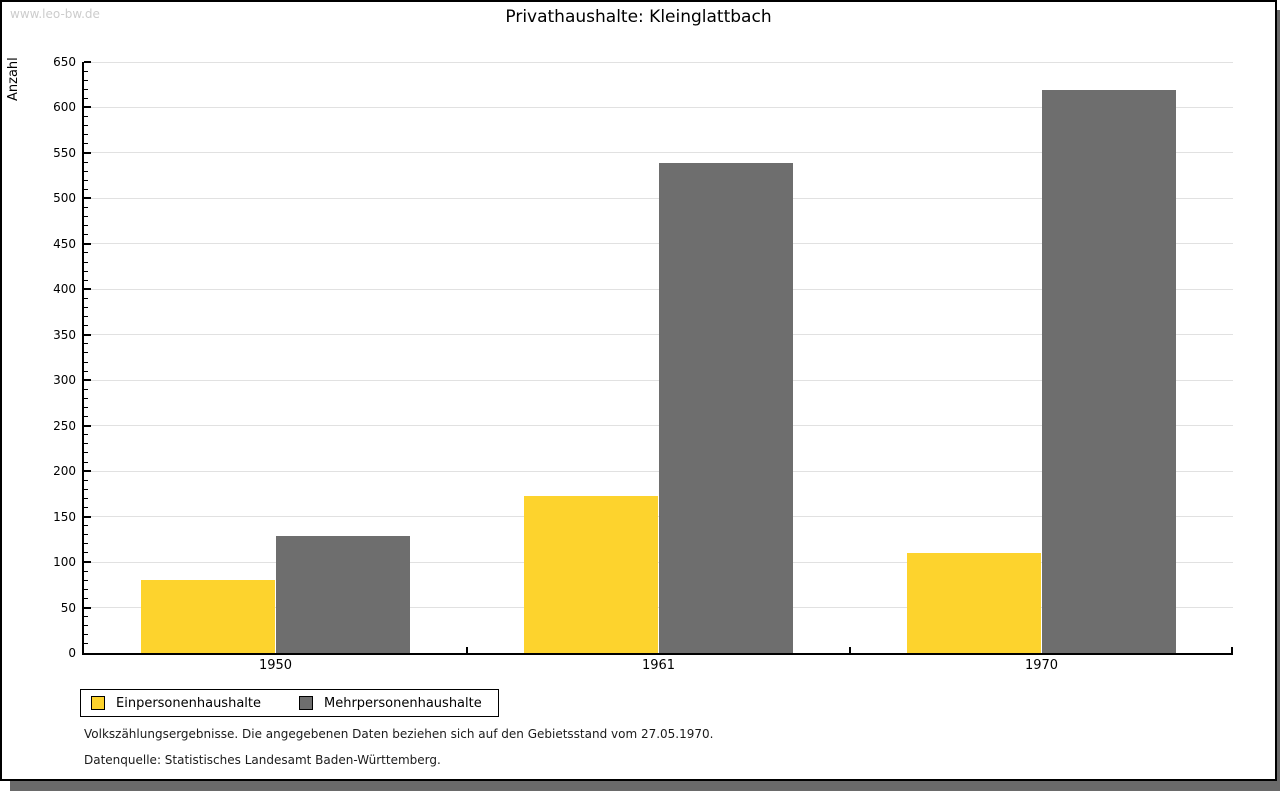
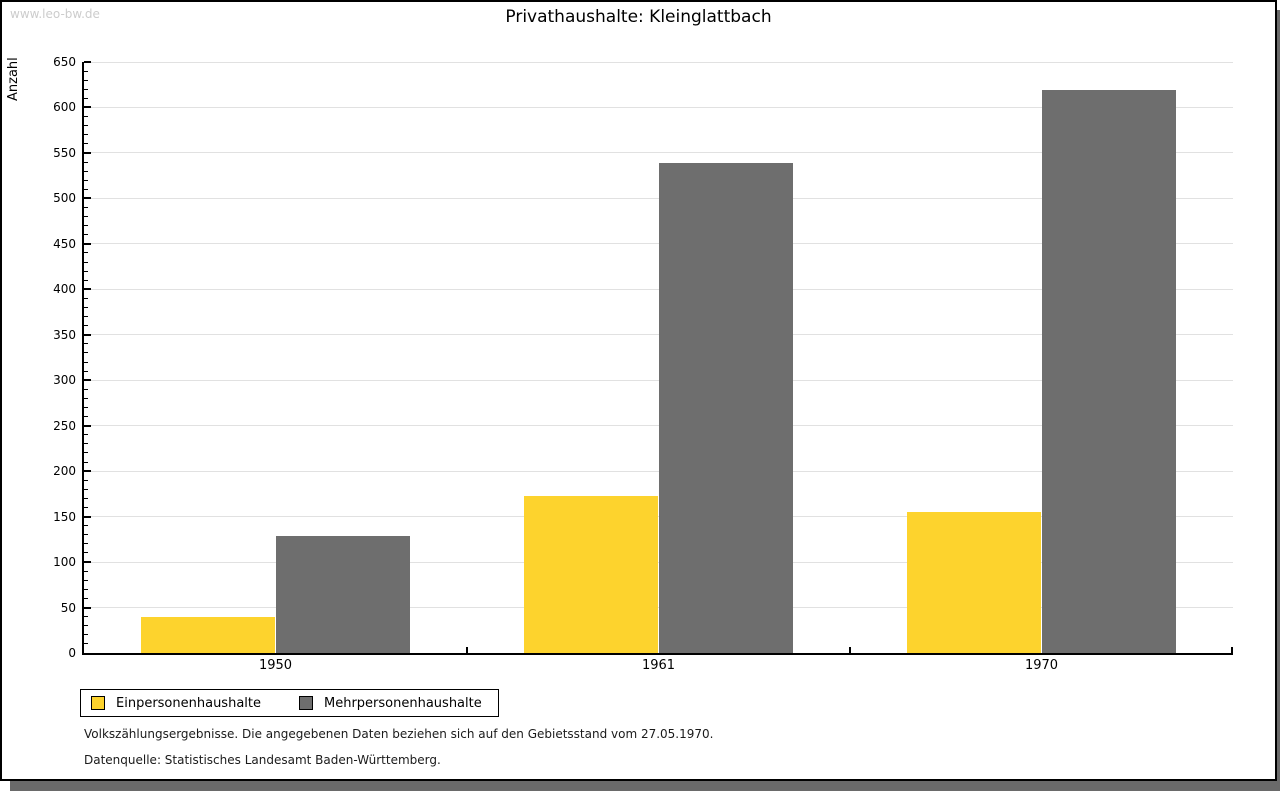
Einpersonenhaushalte/1950: 80 -> 40
Einpersonenhaushalte/1970: 110 -> 160
